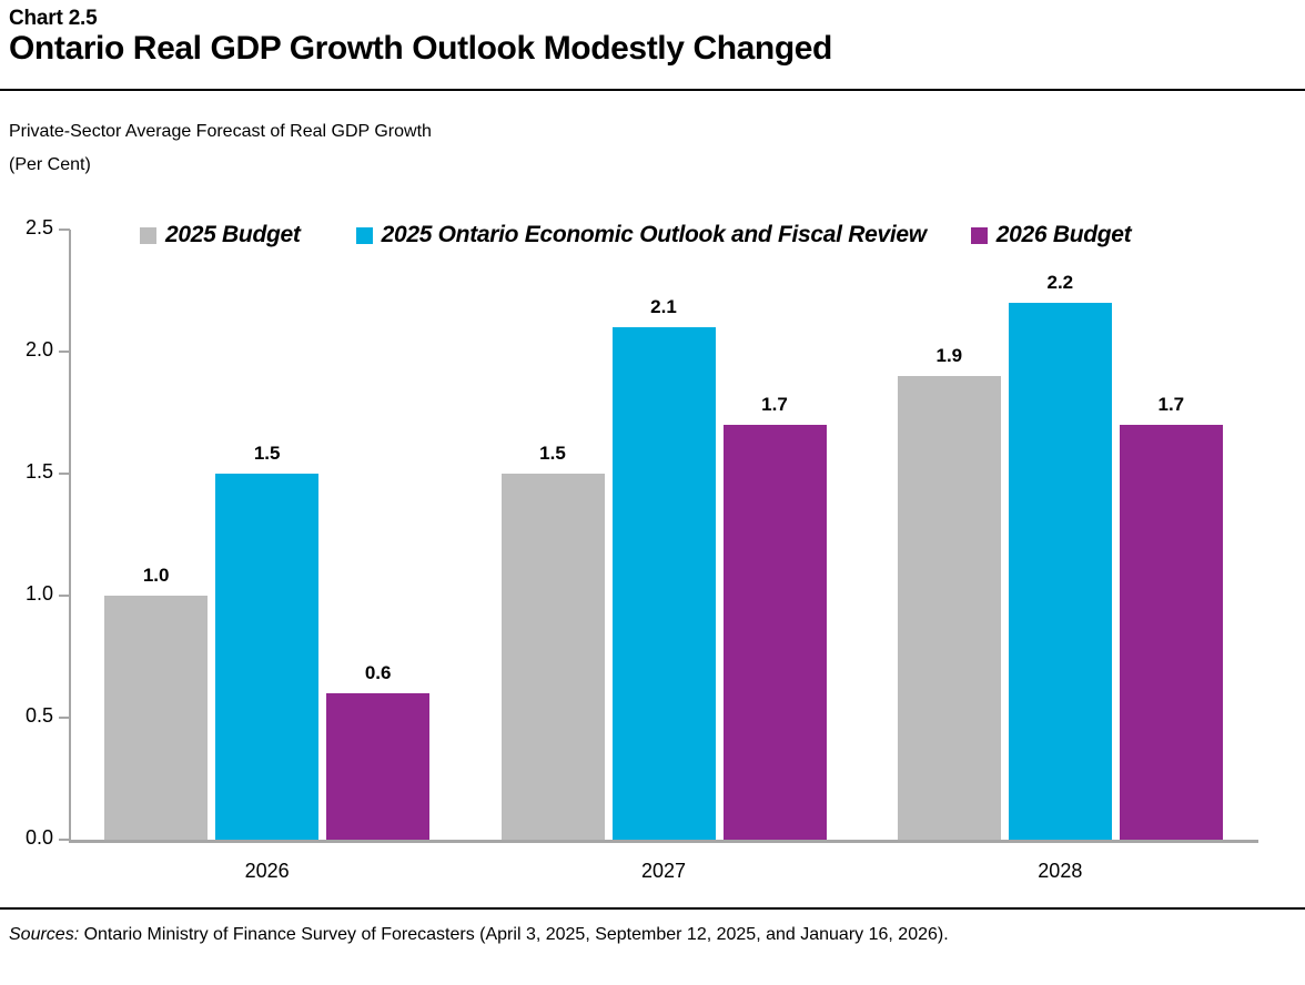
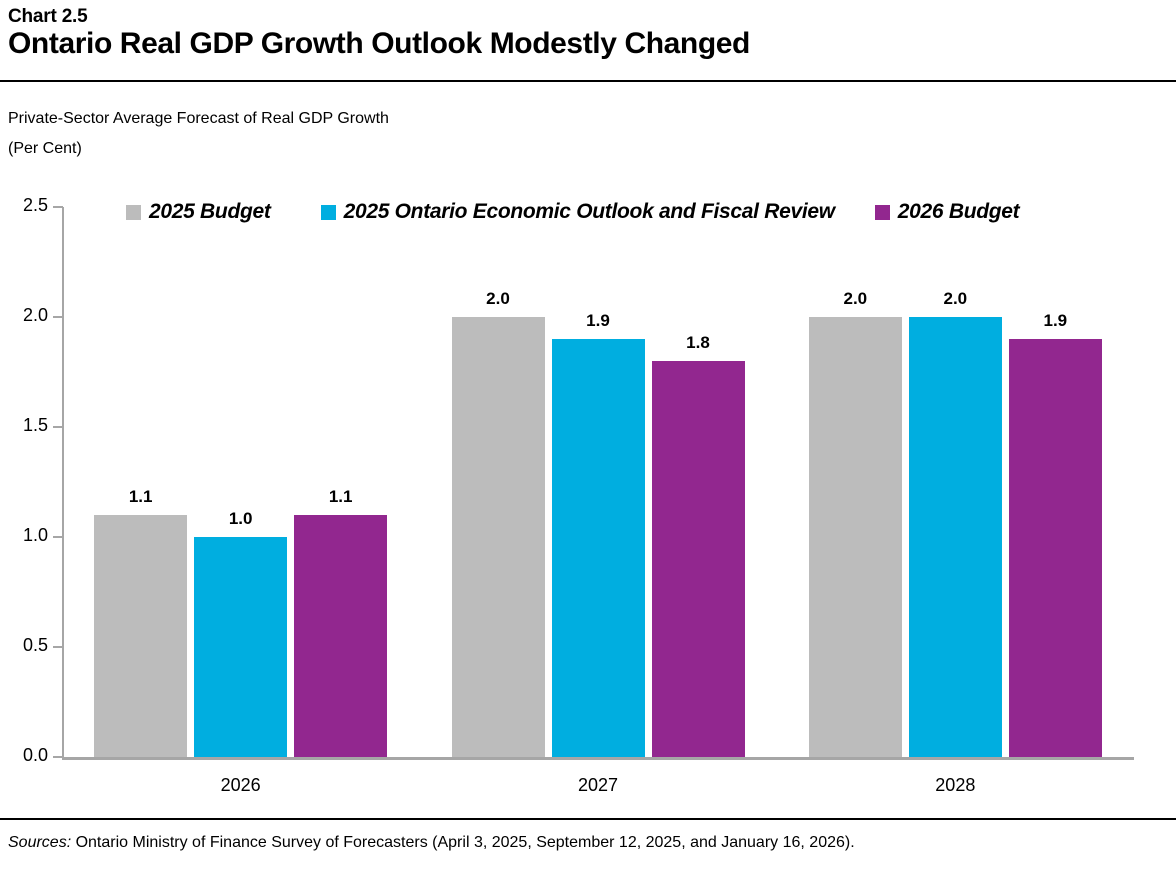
2025 Budget/2026: 1.0 -> 1.1
2025 Ontario Economic Outlook and Fiscal Review/2026: 1.5 -> 1.0
2026 Budget/2026: 0.6 -> 1.1
2025 Budget/2027: 1.5 -> 2.0
2025 Ontario Economic Outlook and Fiscal Review/2027: 2.1 -> 1.9
2026 Budget/2027: 1.7 -> 1.8
2025 Budget/2028: 1.9 -> 2.0
2025 Ontario Economic Outlook and Fiscal Review/2028: 2.2 -> 2.0
2026 Budget/2028: 1.7 -> 1.9
